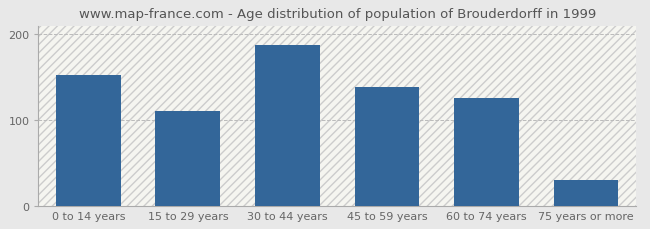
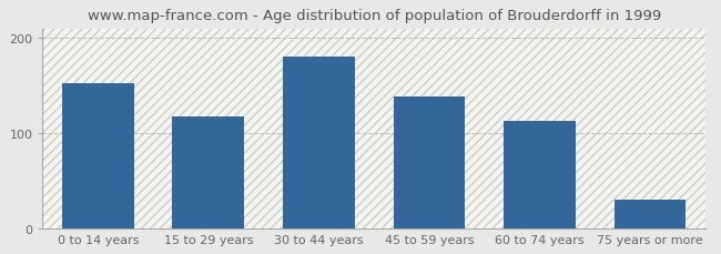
15 to 29 years: 110 -> 117
30 to 44 years: 188 -> 180
60 to 74 years: 126 -> 113
